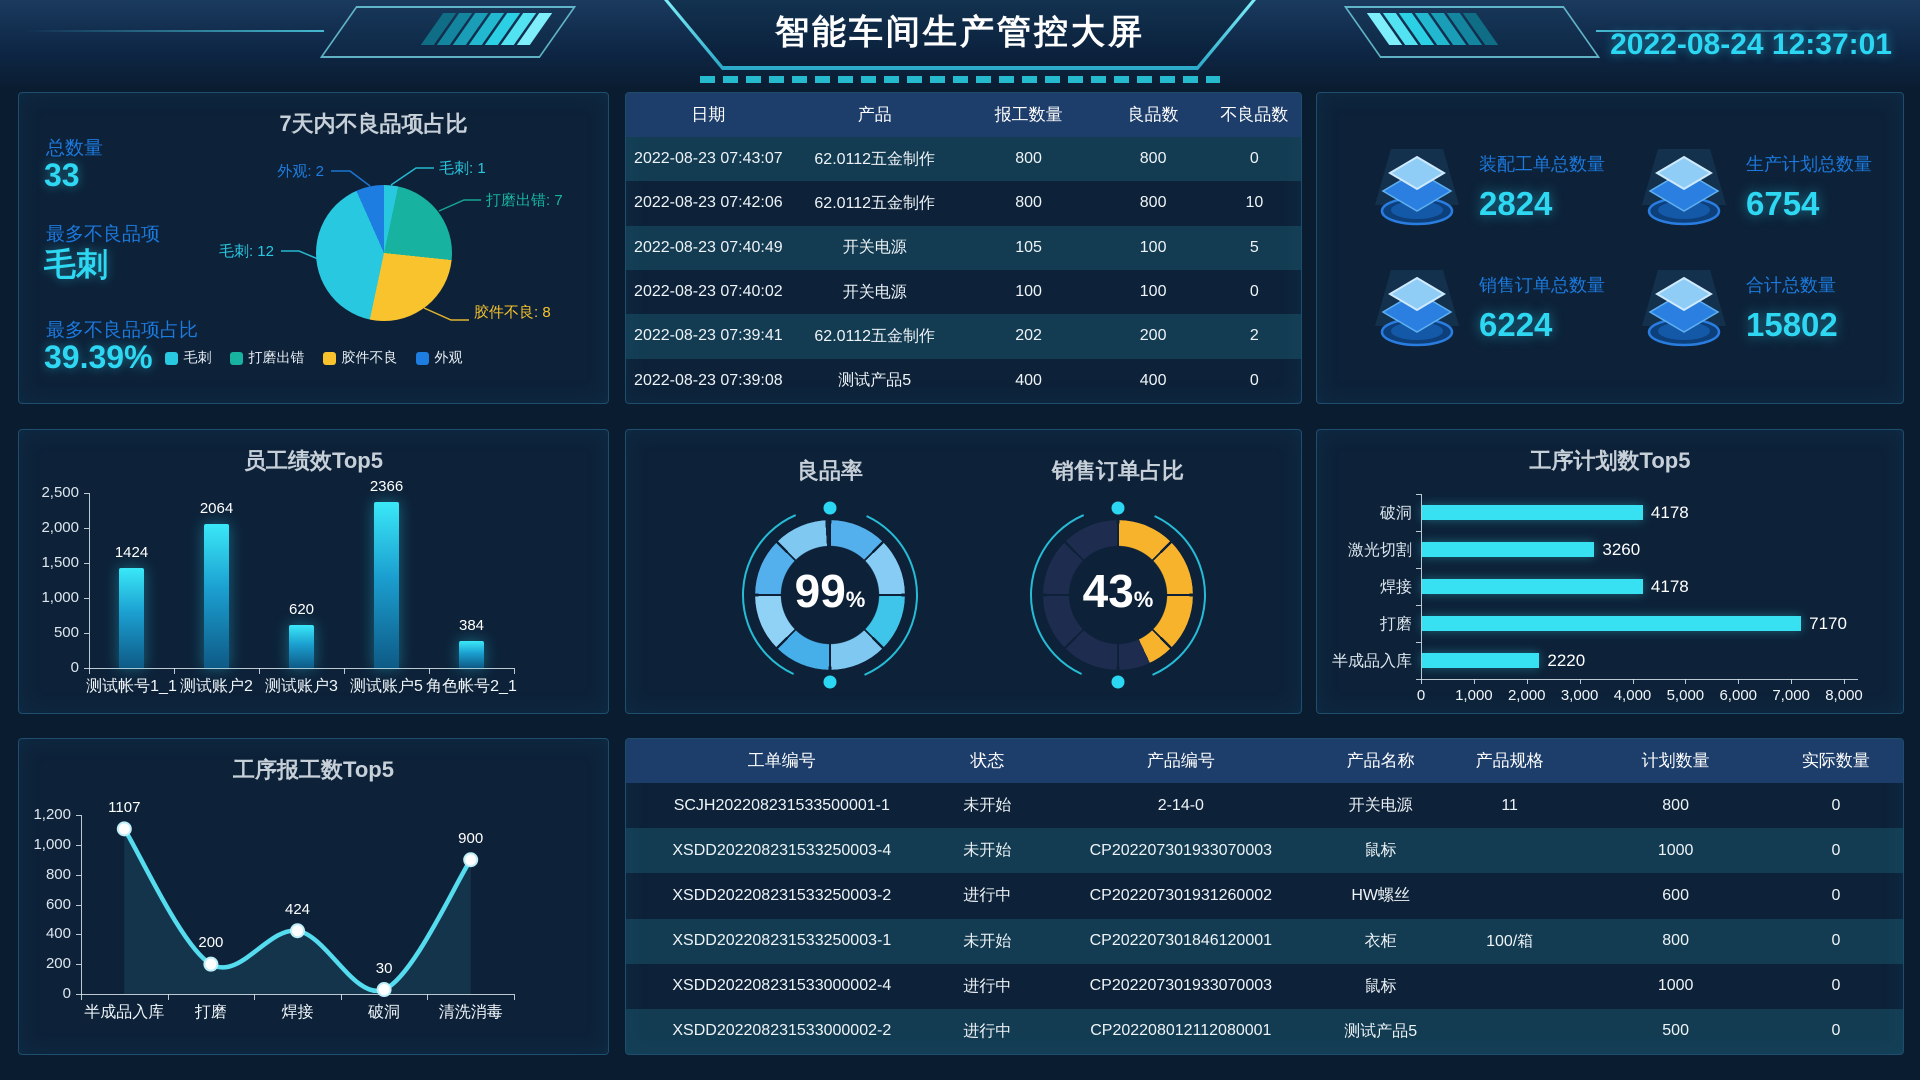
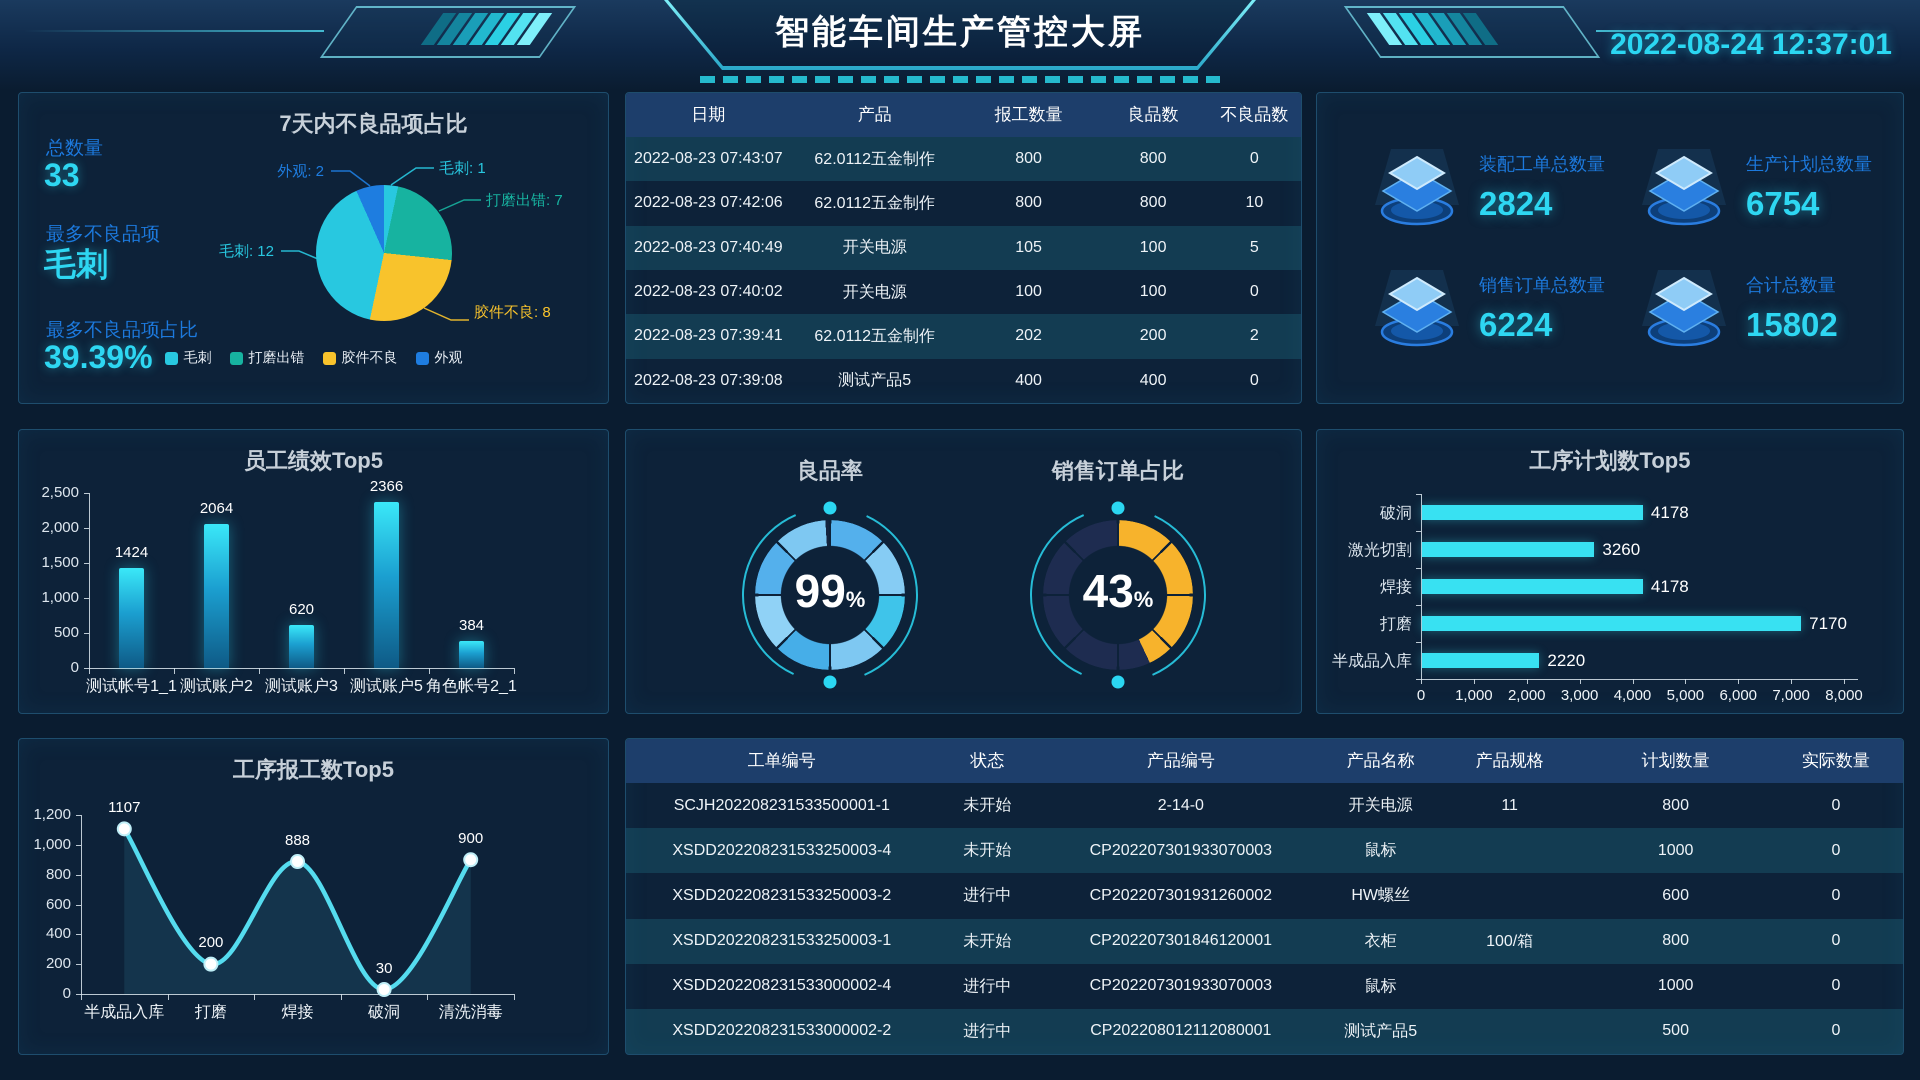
工序报工数Top5/焊接: 424 -> 888
